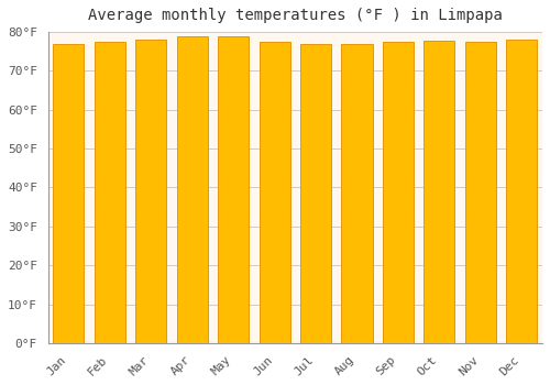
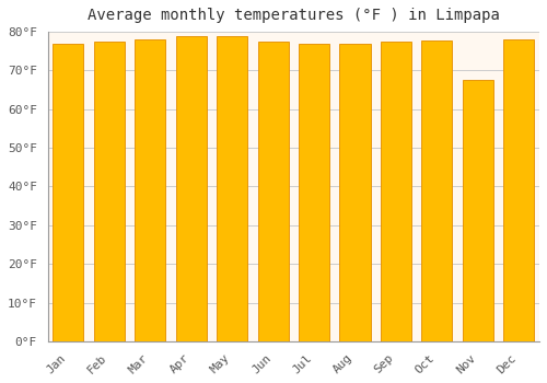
Nov: 77.5°F -> 67.5°F
